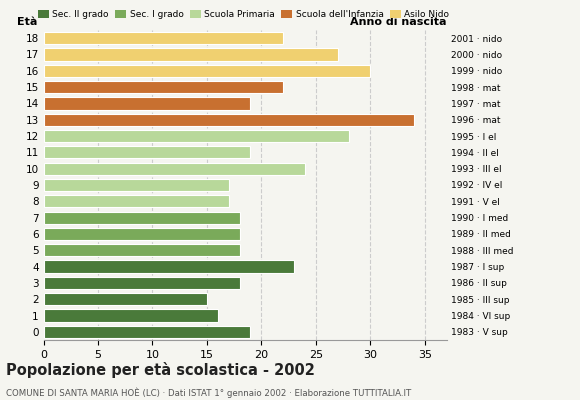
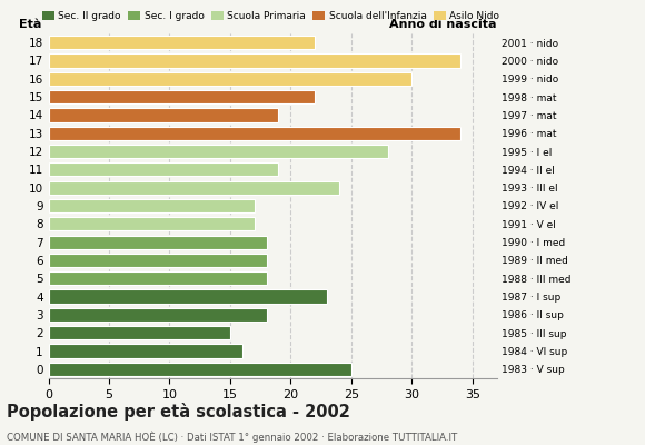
17: 27 -> 34
0: 19 -> 25
